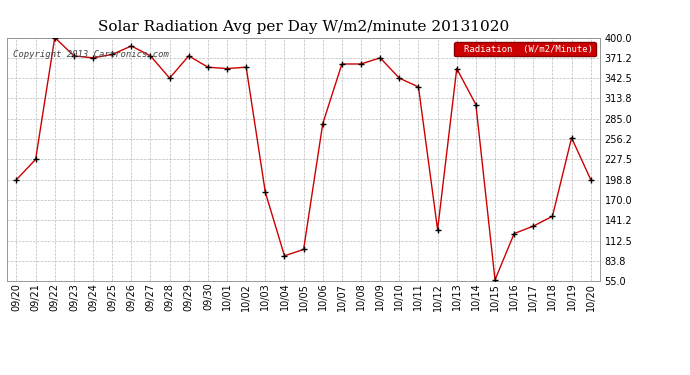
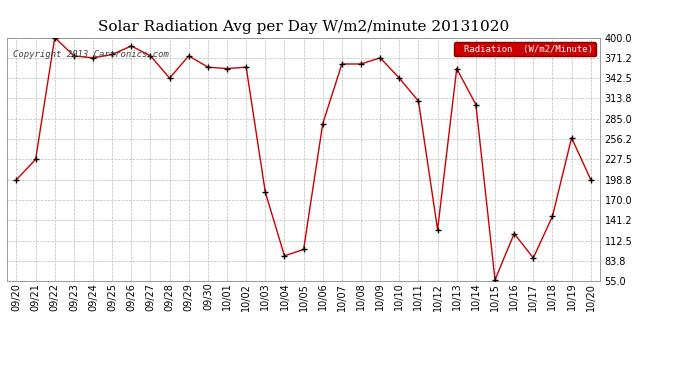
10/11: 330 -> 310
10/17: 133 -> 88
